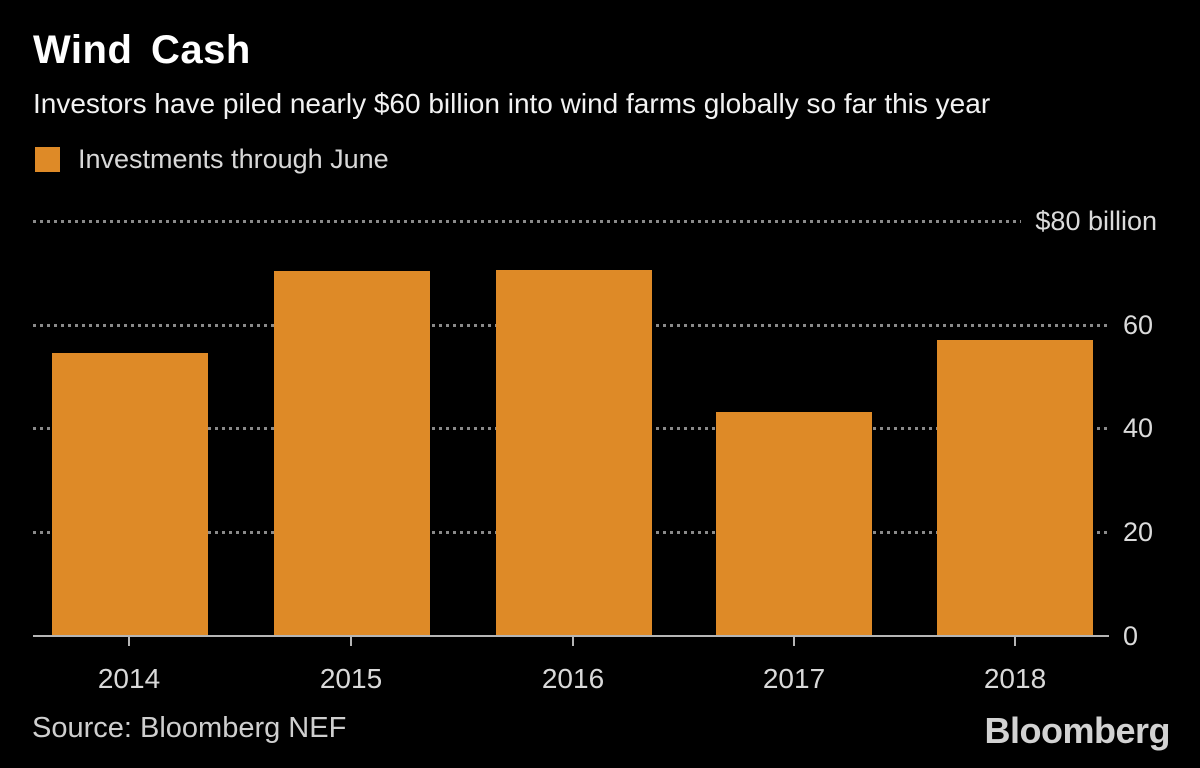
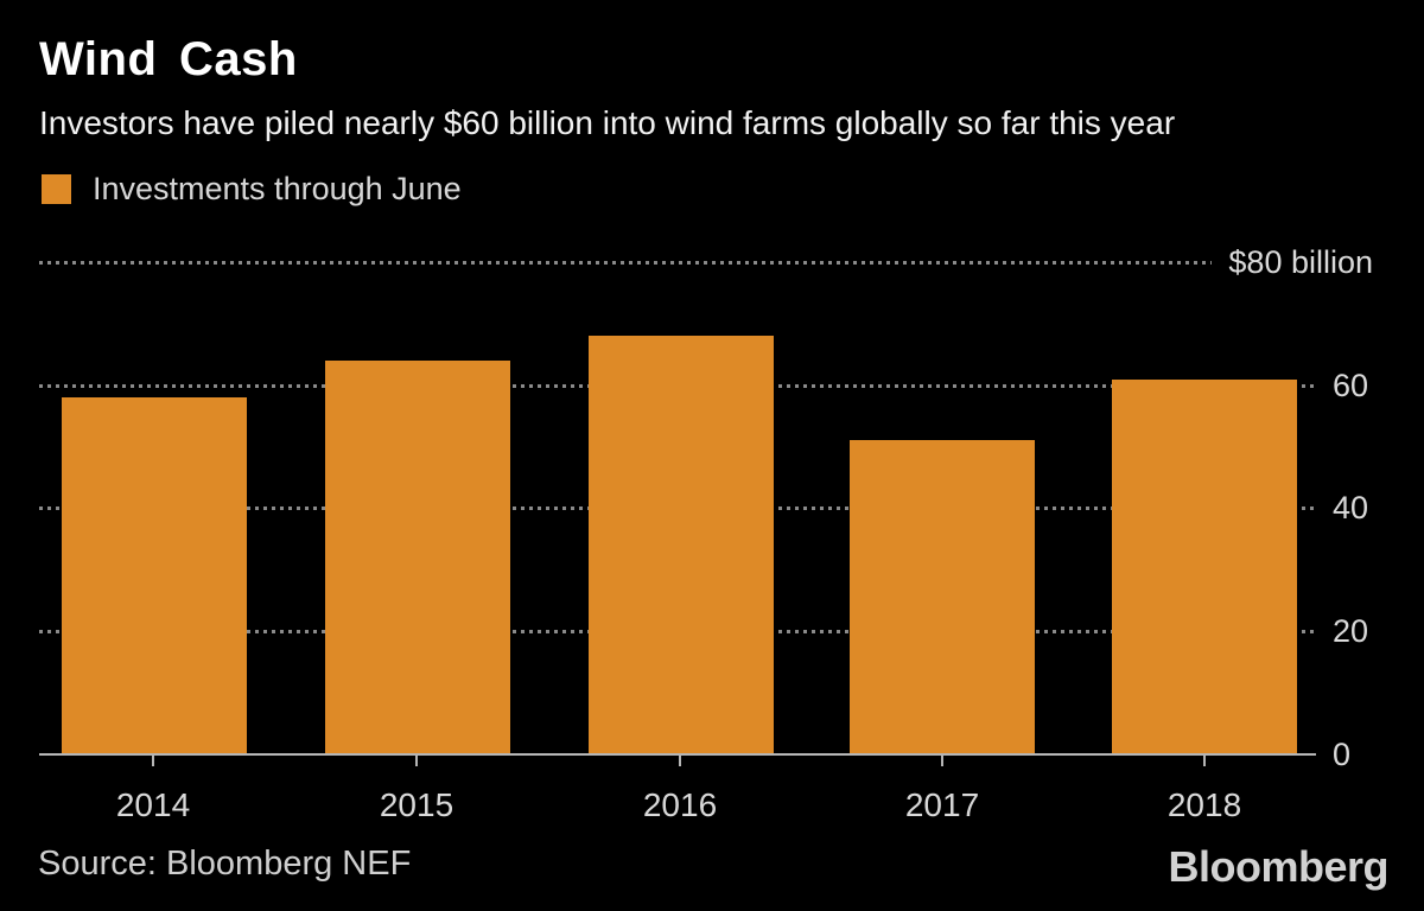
2014: 54 -> 58
2015: 70 -> 64
2016: 71 -> 68
2017: 43 -> 51
2018: 57 -> 61
